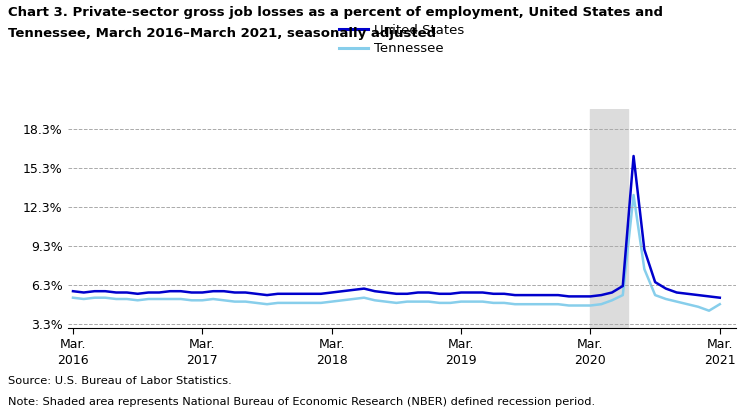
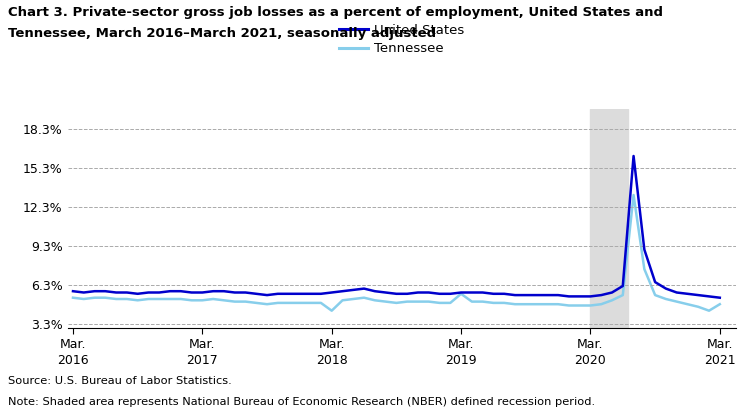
Tennessee/Mar. 2018: 5.0% -> 4.3%
Tennessee/Mar. 2019: 5.0% -> 5.6%
